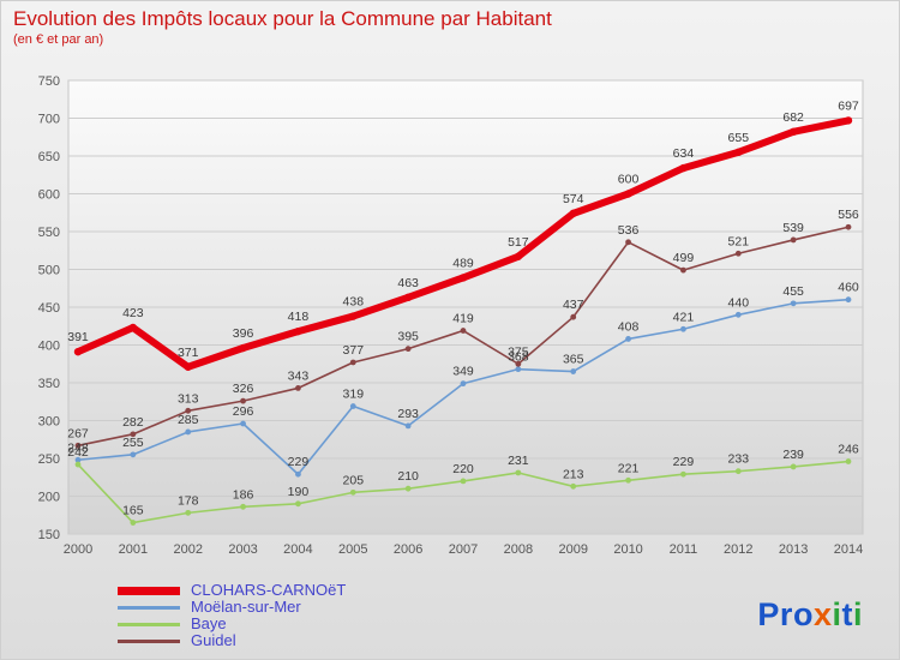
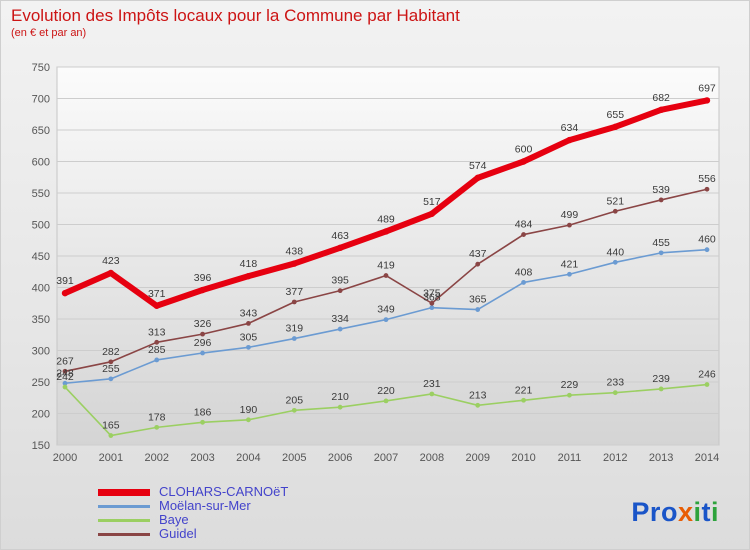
Moëlan-sur-Mer/2004: 229 -> 305
Moëlan-sur-Mer/2006: 293 -> 334
Guidel/2010: 536 -> 484
